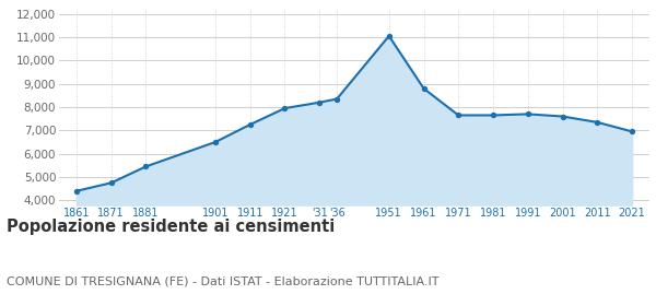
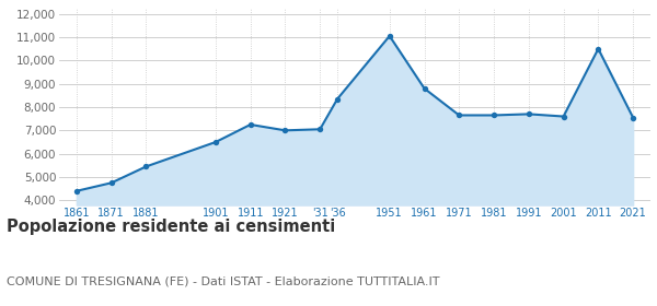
1921: 7,950 -> 7,000
'31: 8,200 -> 7,050
2011: 7,350 -> 10,500
2021: 6,950 -> 7,550
